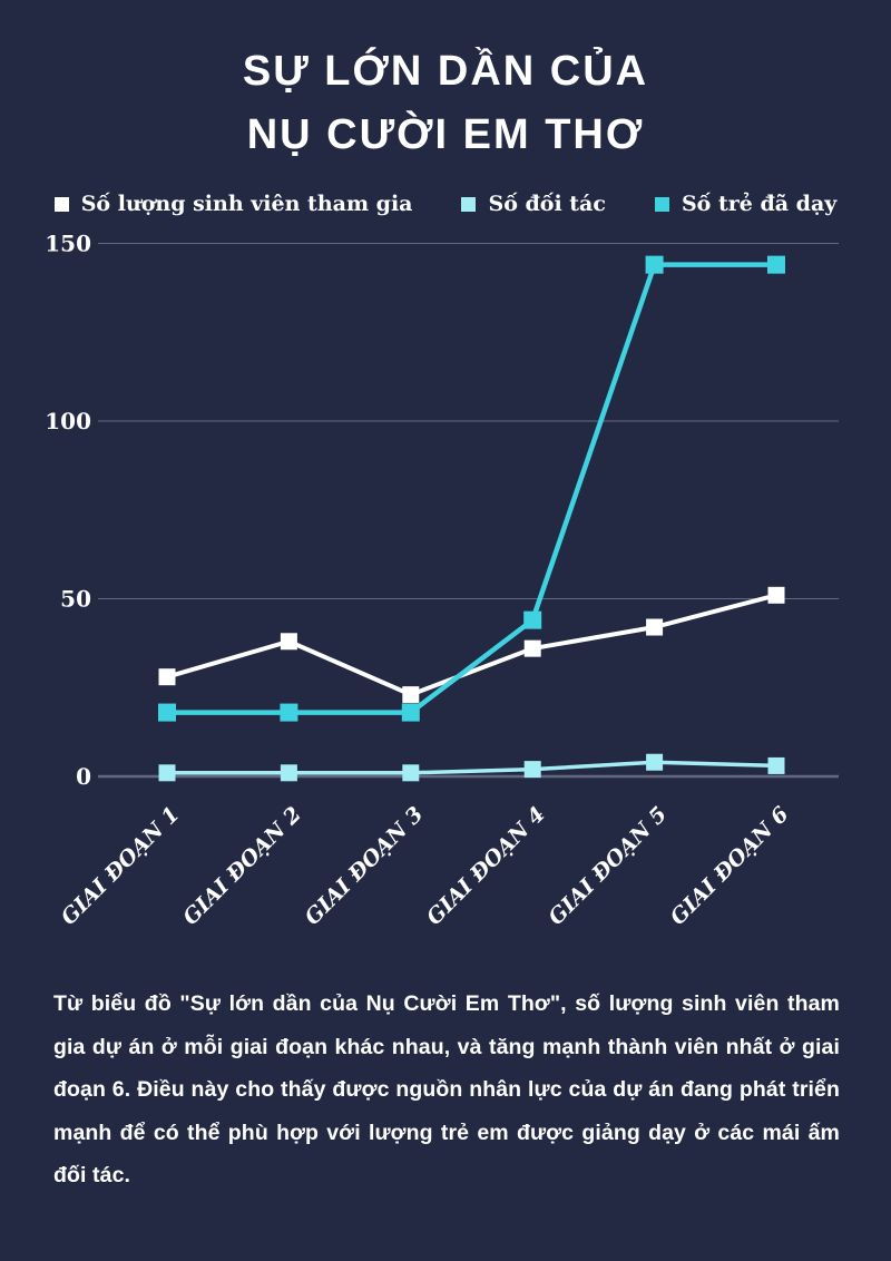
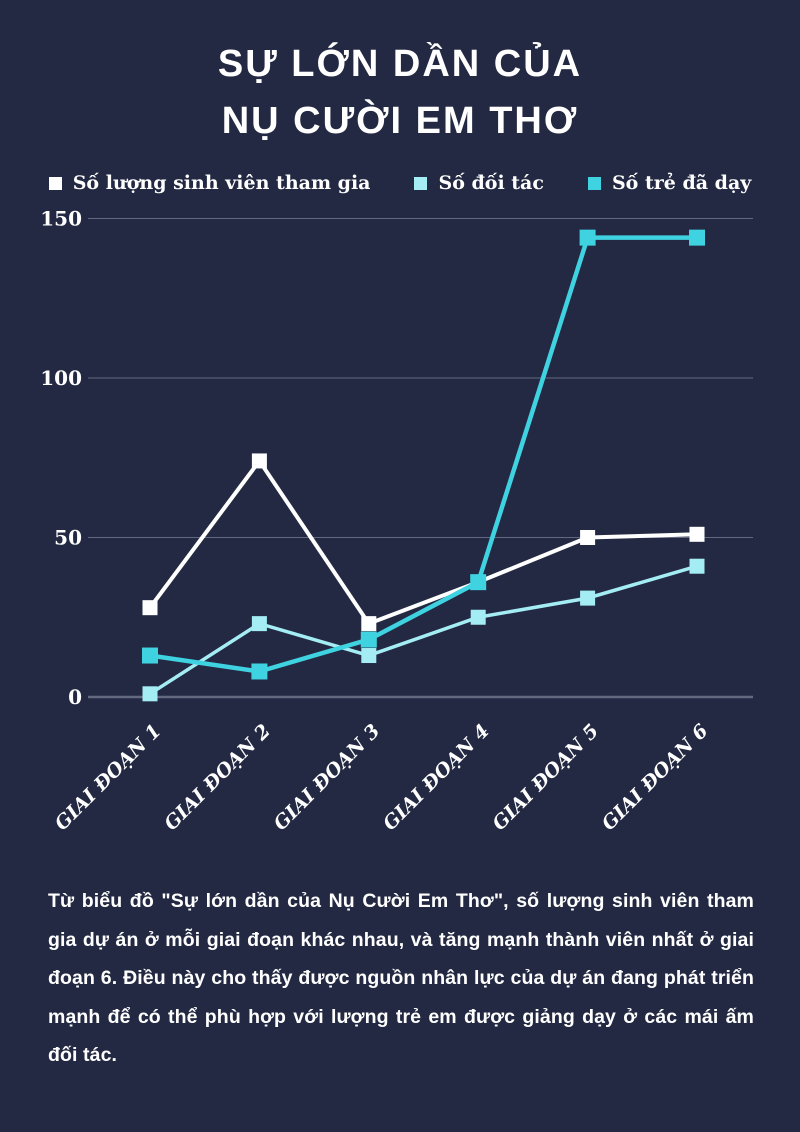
Số trẻ đã dạy/GIAI ĐOẠN 1: 18 -> 13
Số lượng sinh viên tham gia/GIAI ĐOẠN 2: 38 -> 74
Số đối tác/GIAI ĐOẠN 2: 1 -> 23
Số trẻ đã dạy/GIAI ĐOẠN 2: 18 -> 8
Số đối tác/GIAI ĐOẠN 3: 1 -> 13
Số đối tác/GIAI ĐOẠN 4: 2 -> 25
Số trẻ đã dạy/GIAI ĐOẠN 4: 44 -> 36
Số lượng sinh viên tham gia/GIAI ĐOẠN 5: 42 -> 50
Số đối tác/GIAI ĐOẠN 5: 4 -> 31
Số đối tác/GIAI ĐOẠN 6: 3 -> 41
